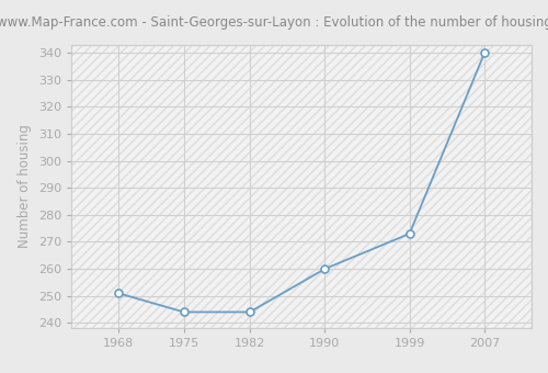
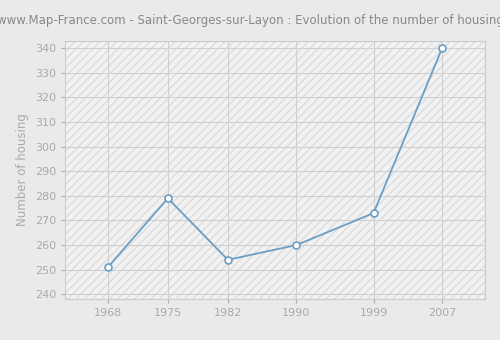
1975: 244 -> 279
1982: 244 -> 254
